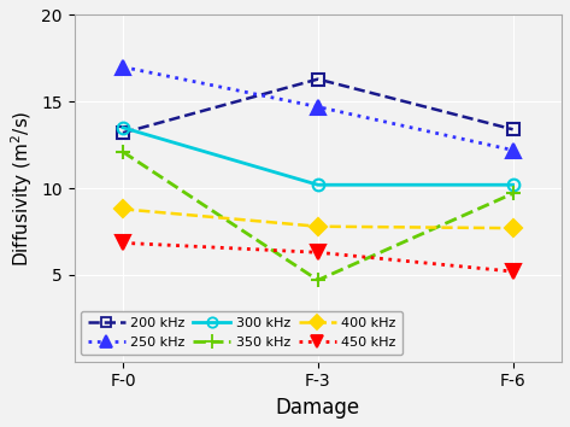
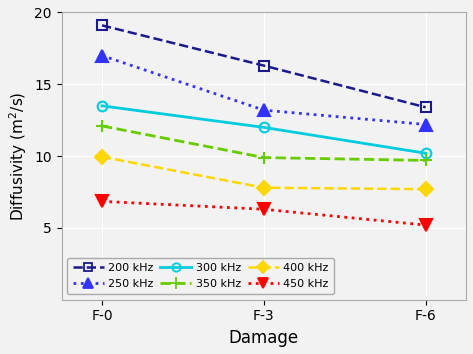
200 kHz/F-0: 13.2 -> 19.1
400 kHz/F-0: 8.8 -> 9.9
250 kHz/F-3: 14.7 -> 13.2
300 kHz/F-3: 10.2 -> 12.0
350 kHz/F-3: 4.7 -> 9.9
